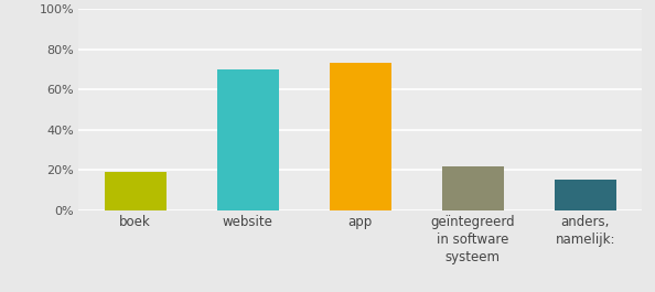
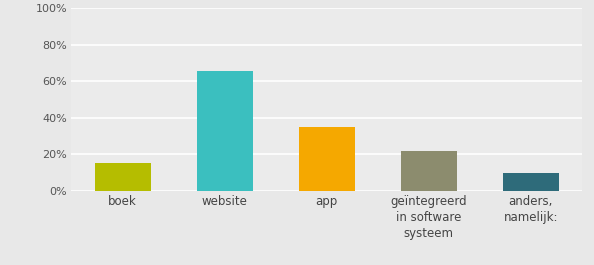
boek: 19% -> 15%
website: 70% -> 65%
app: 73% -> 35%
anders, namelijk:: 15% -> 10%
